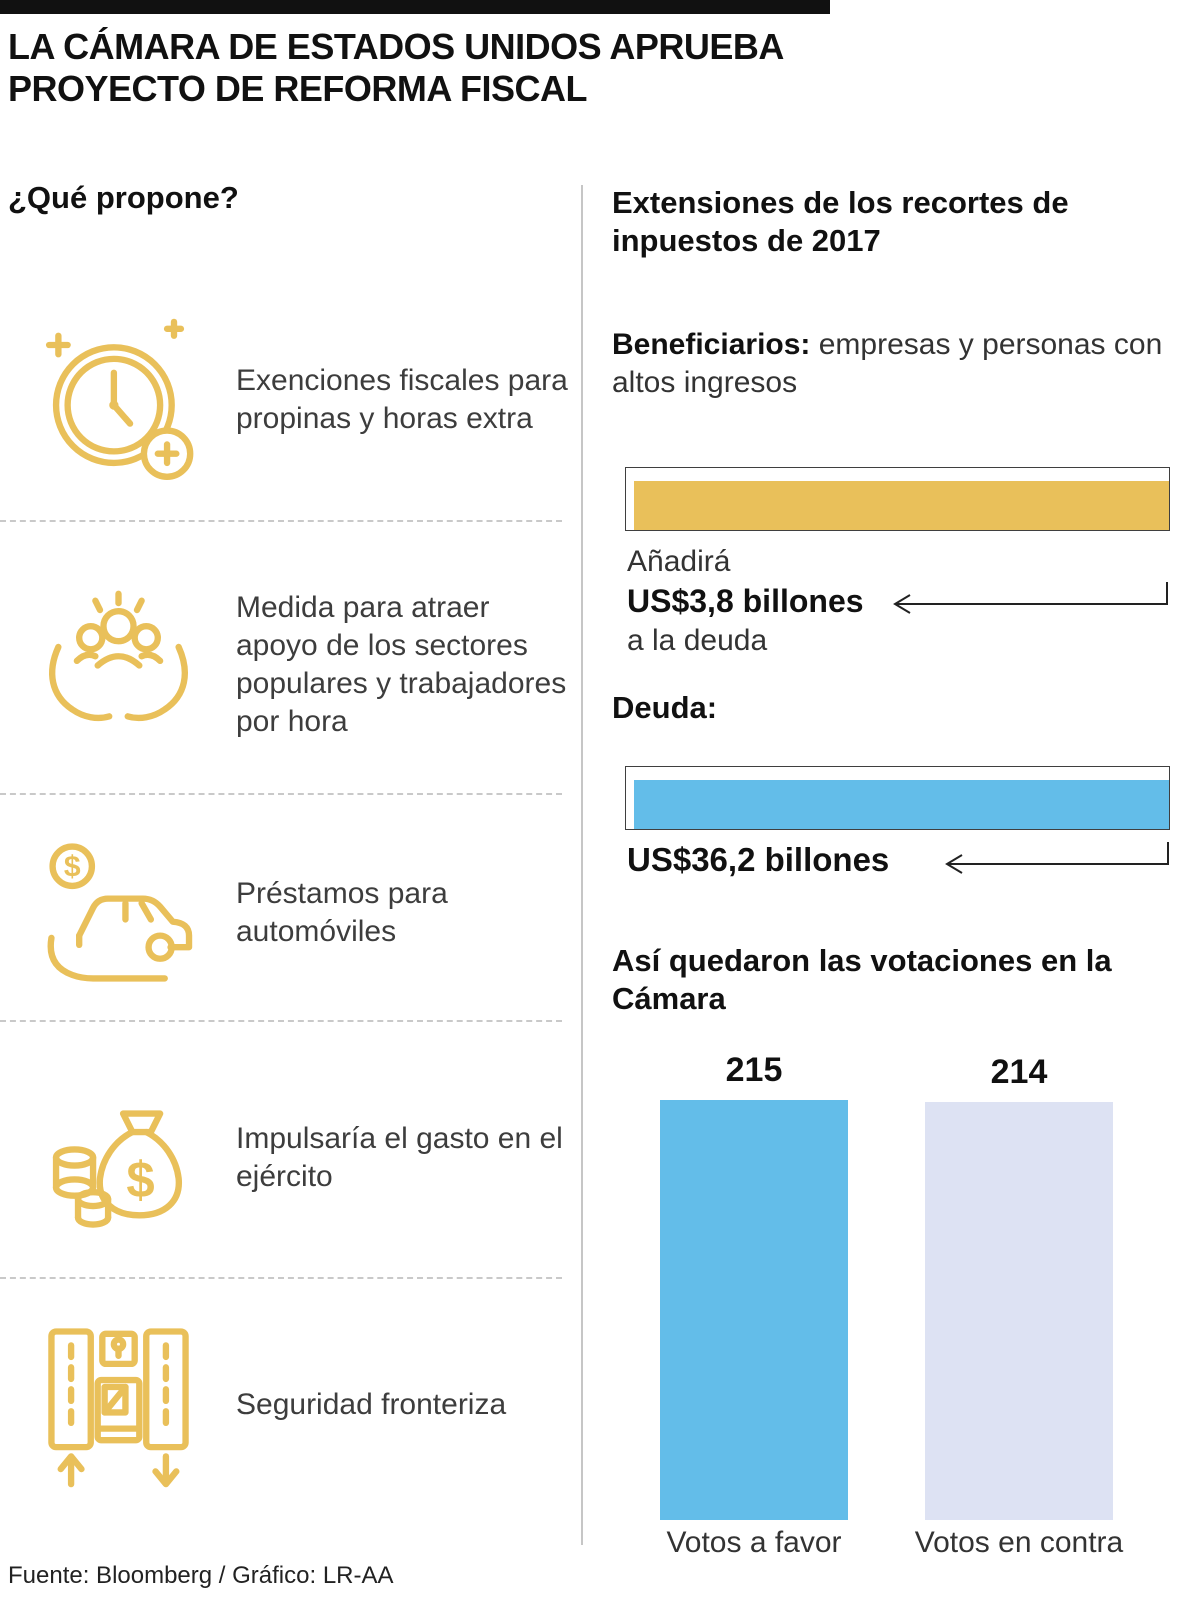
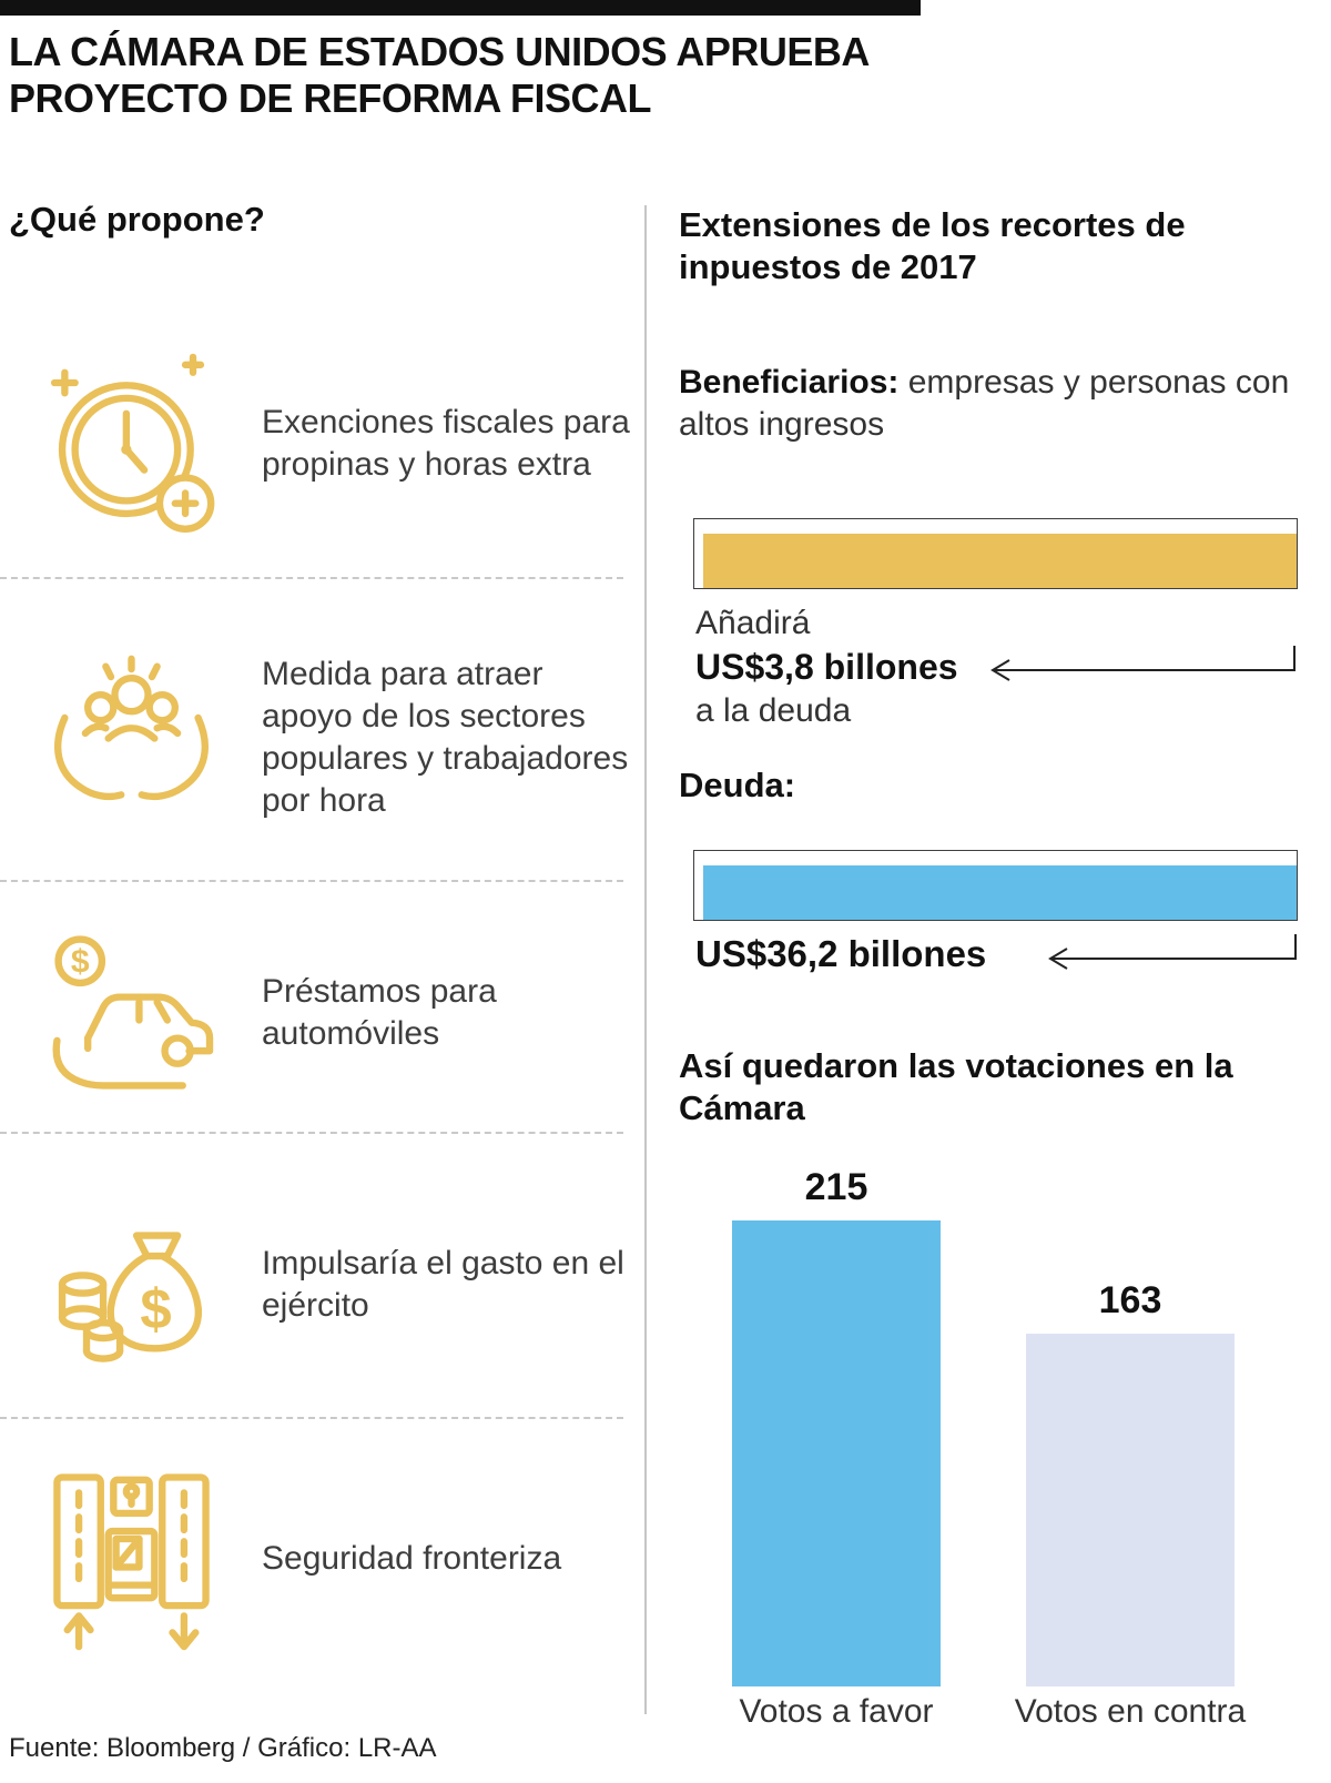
Así quedaron las votaciones en la Cámara/Votos en contra: 214 -> 163
